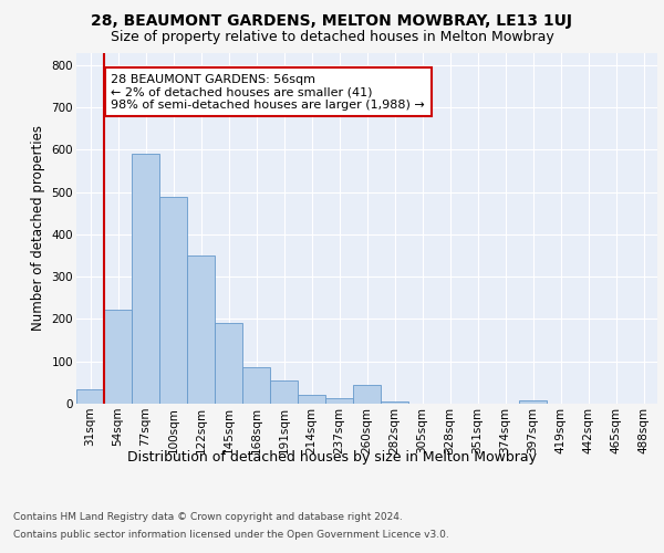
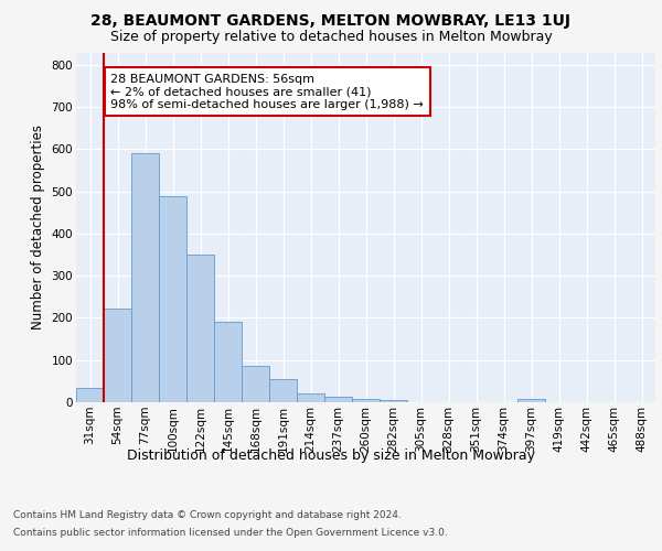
260sqm: 45 -> 8
